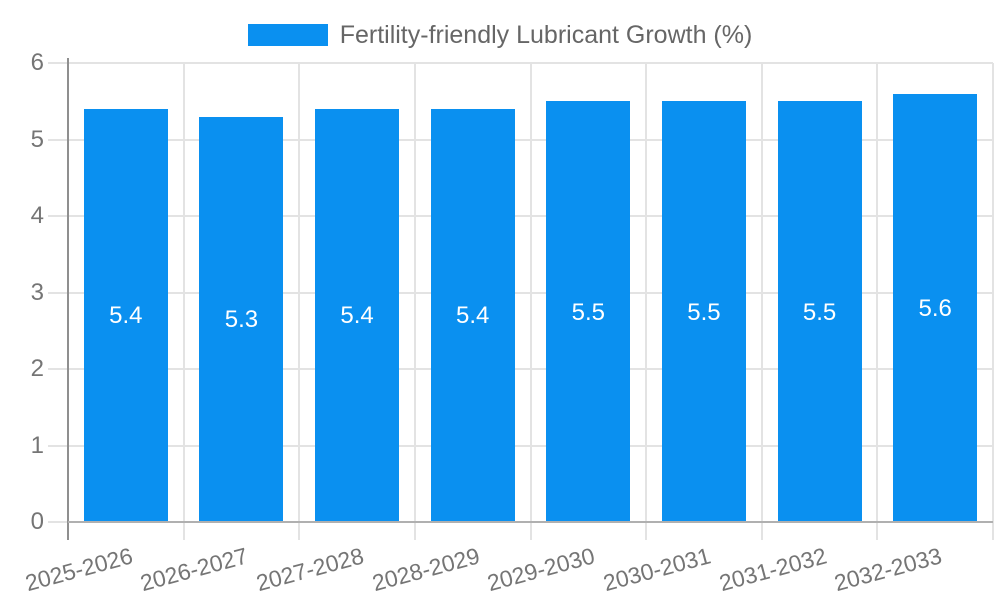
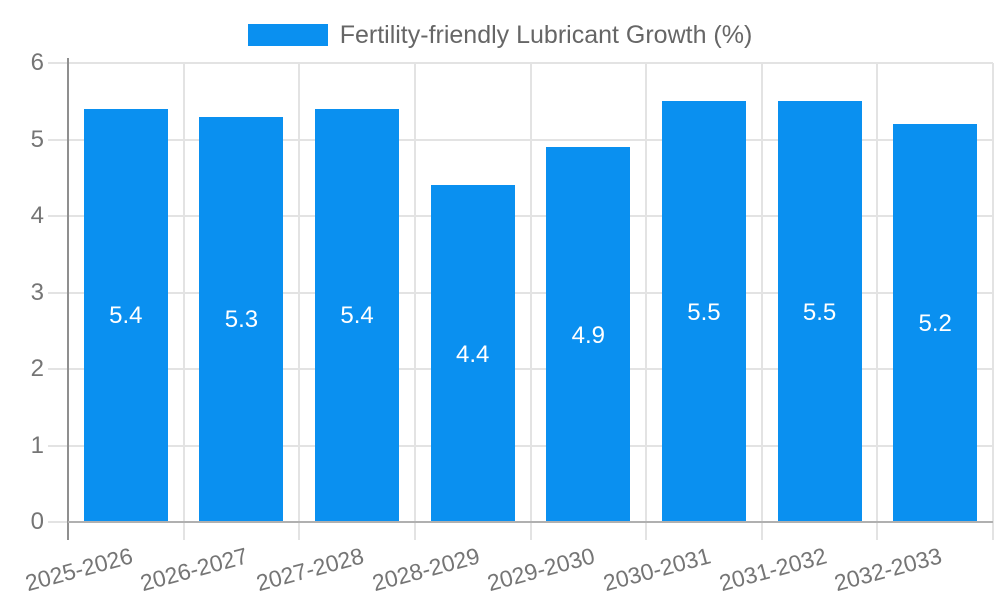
2028-2029: 5.4 -> 4.4
2029-2030: 5.5 -> 4.9
2032-2033: 5.6 -> 5.2
